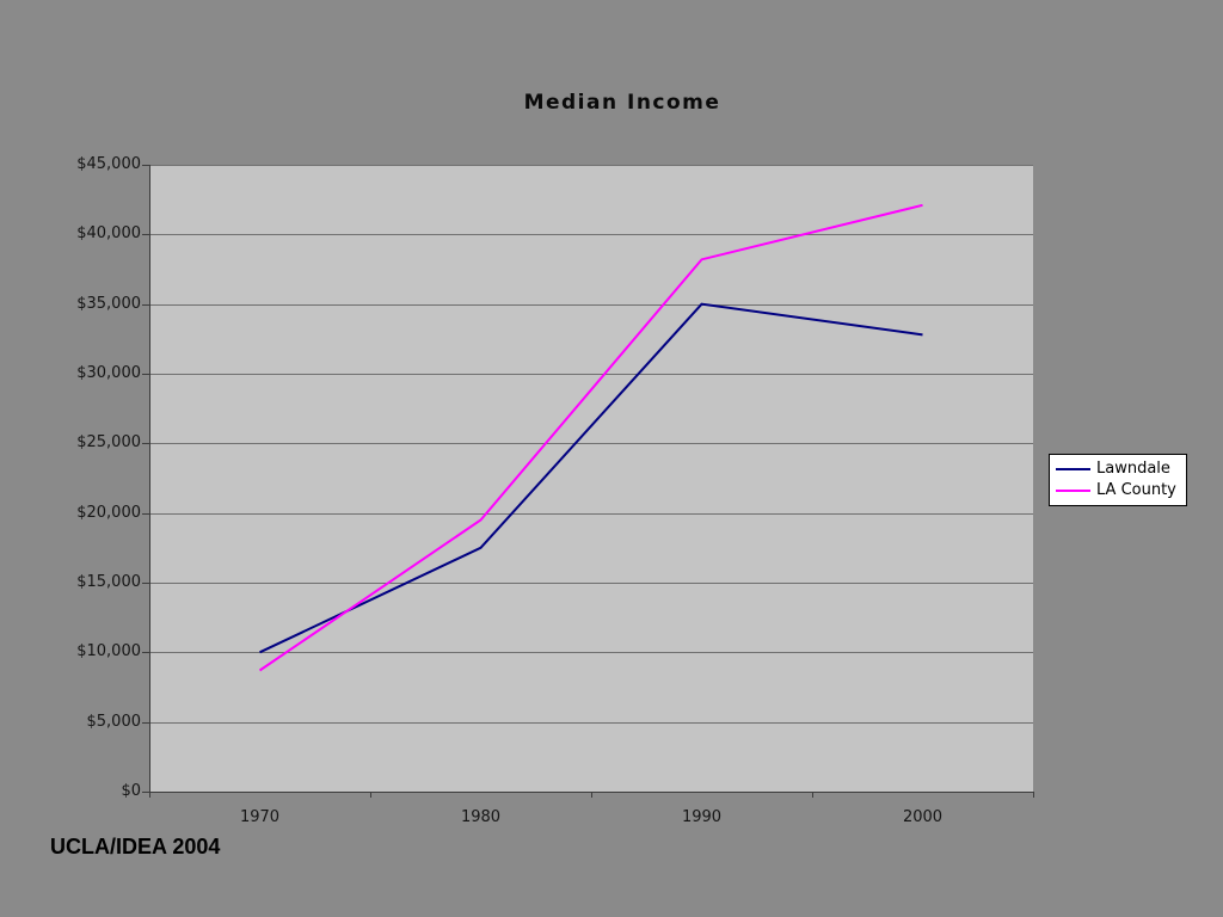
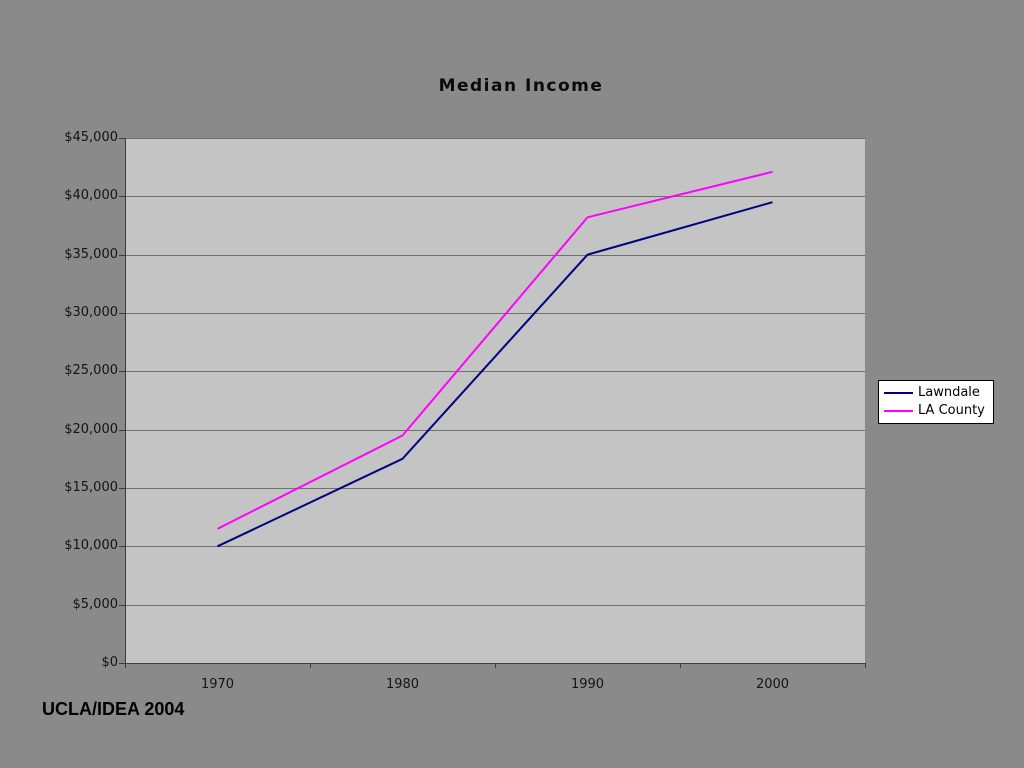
LA County/1970: $8700 -> $11500
Lawndale/2000: $32800 -> $39500
